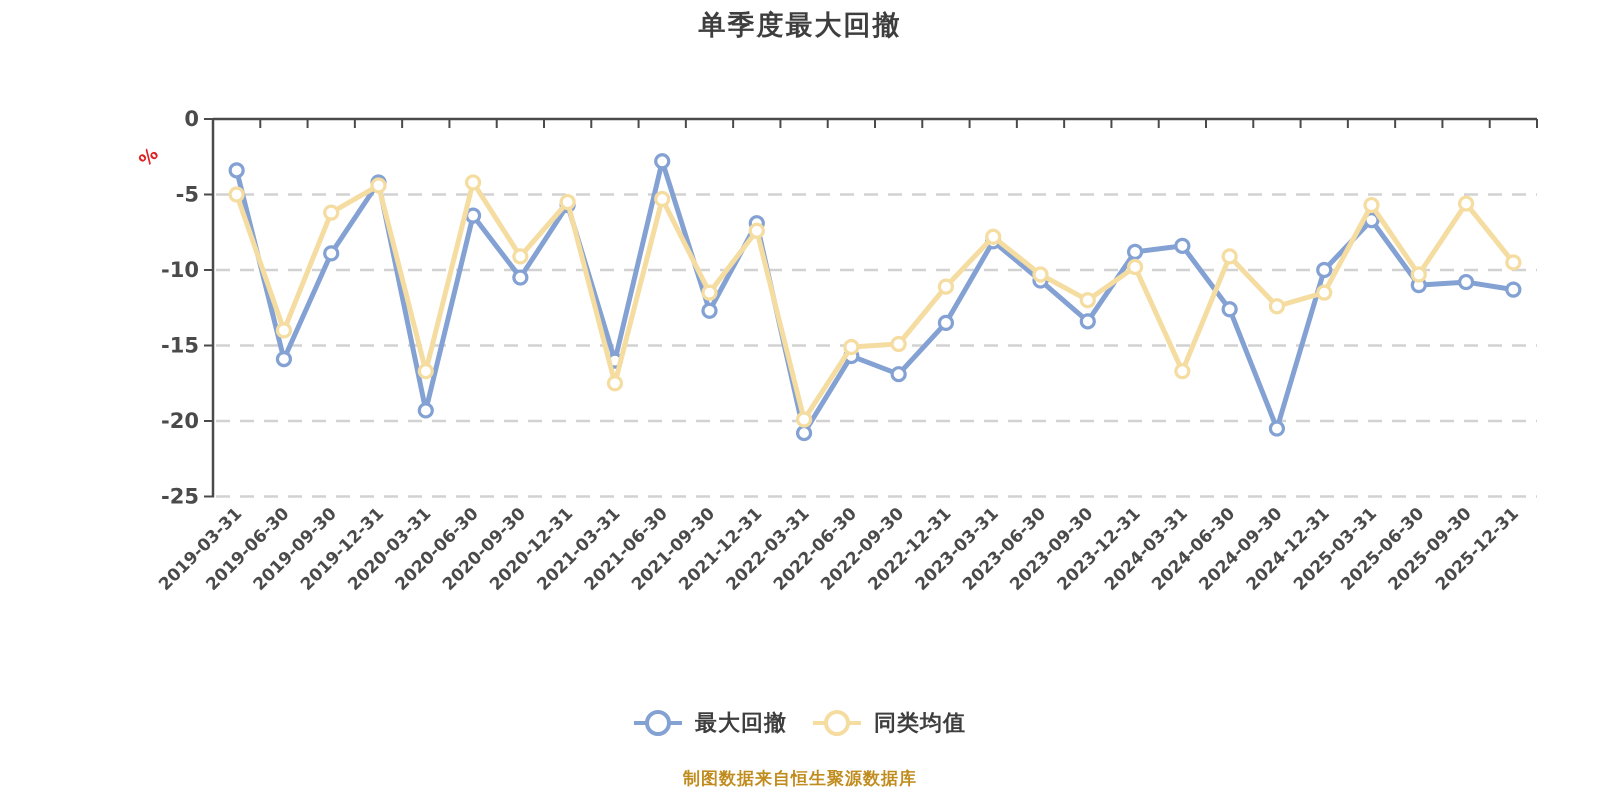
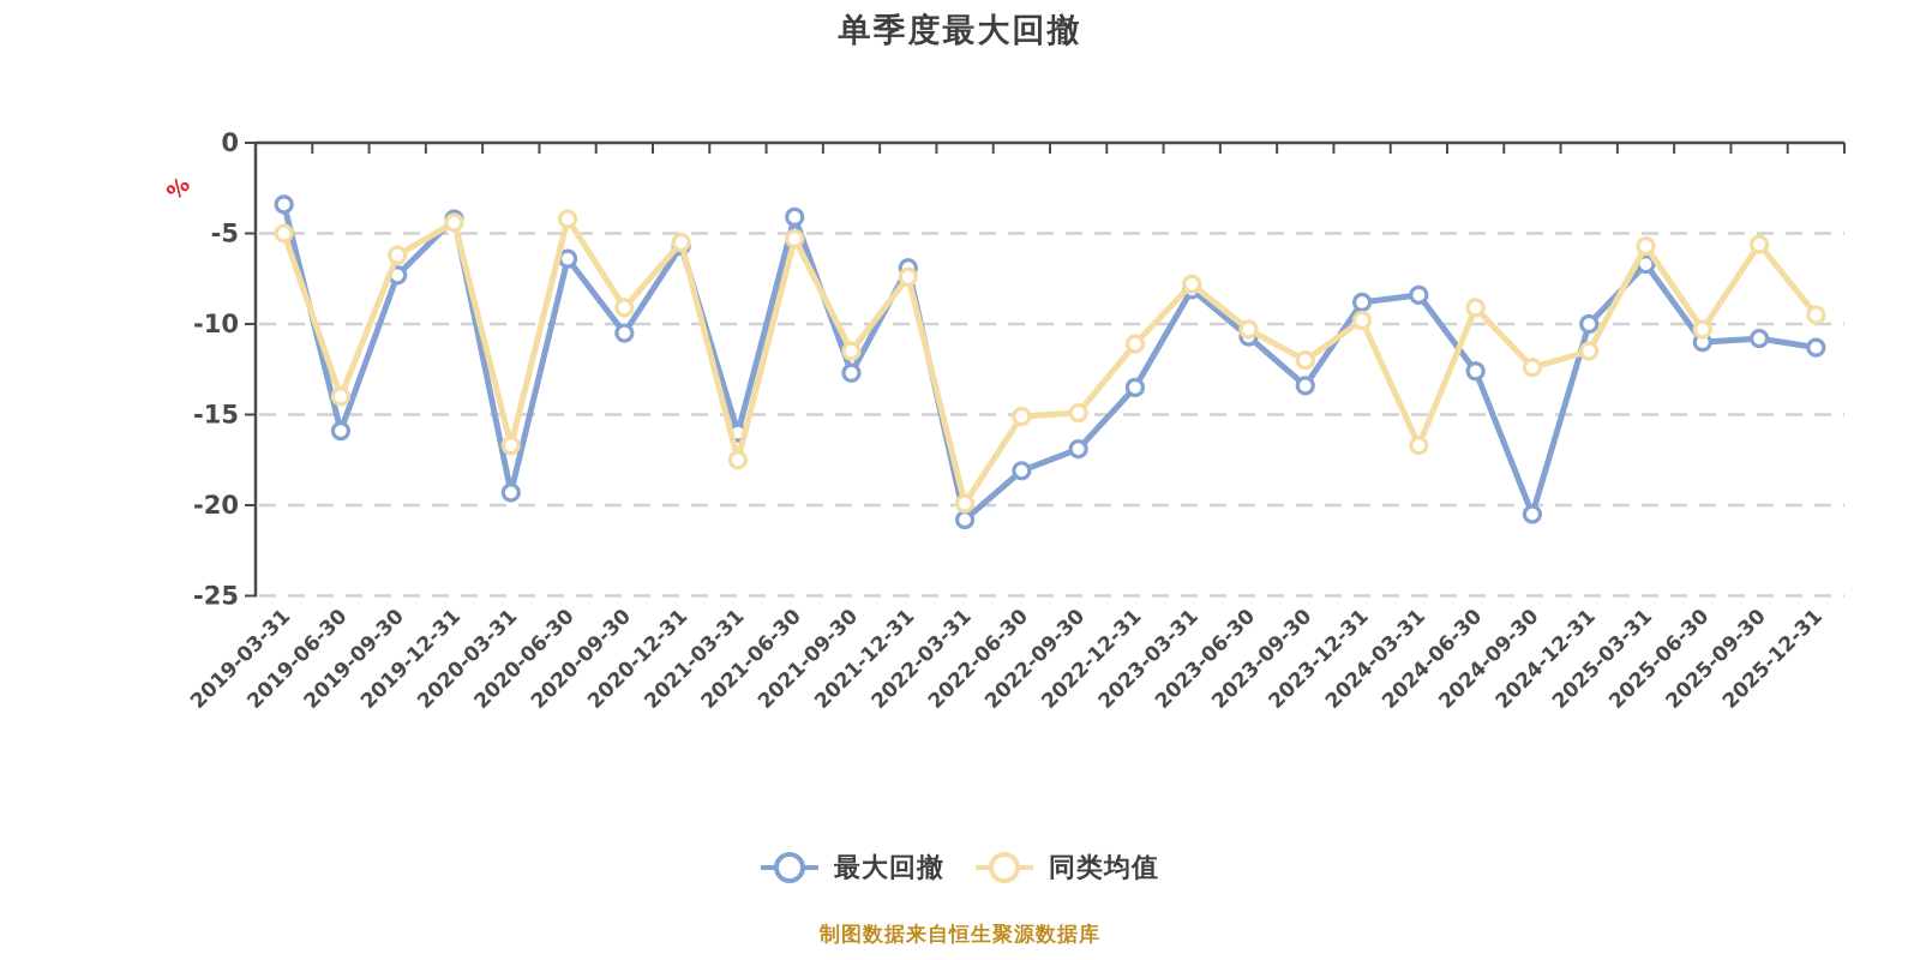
最大回撤/2019-09-30: -8.9 -> -7.3
最大回撤/2021-06-30: -2.8 -> -4.1
最大回撤/2022-06-30: -15.7 -> -18.1
